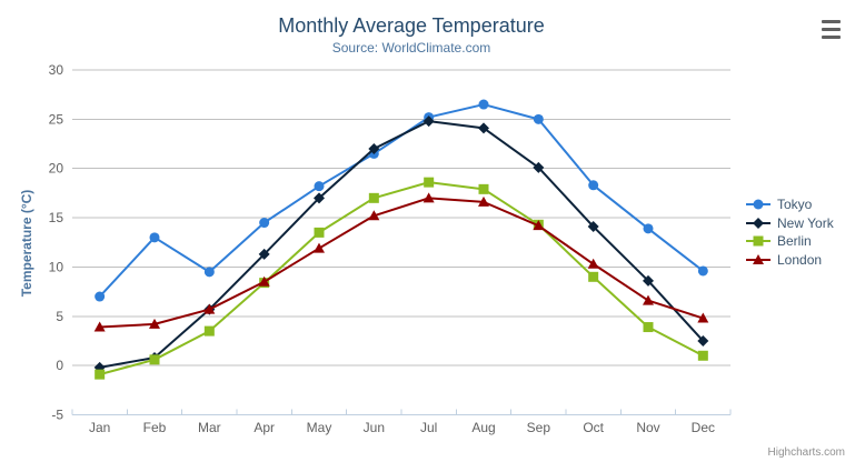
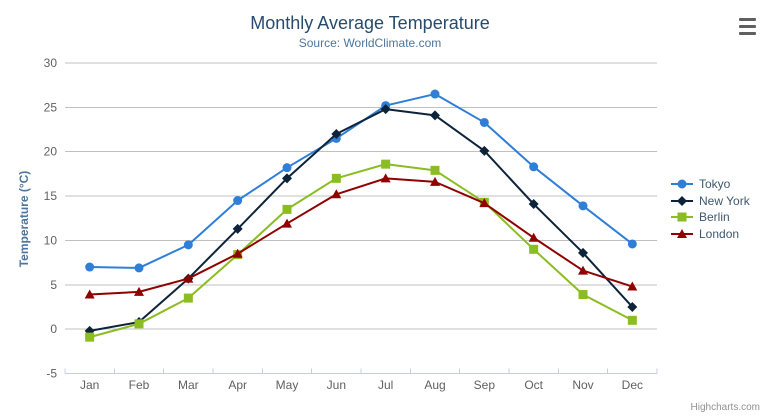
Tokyo/Feb: 13 -> 7
Tokyo/Sep: 25 -> 23
